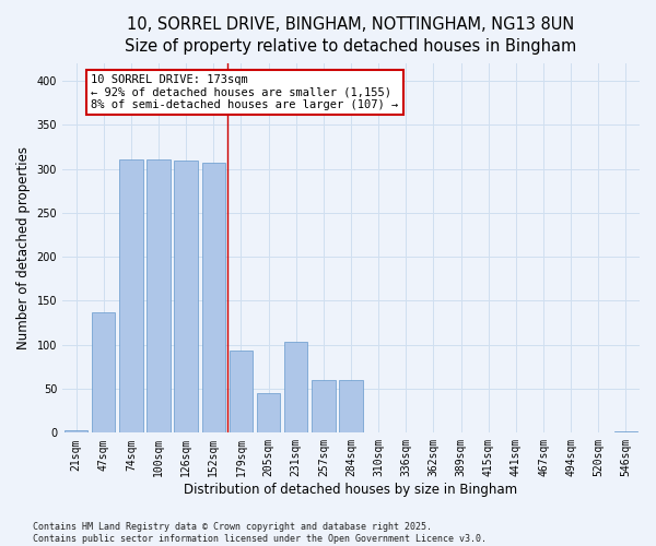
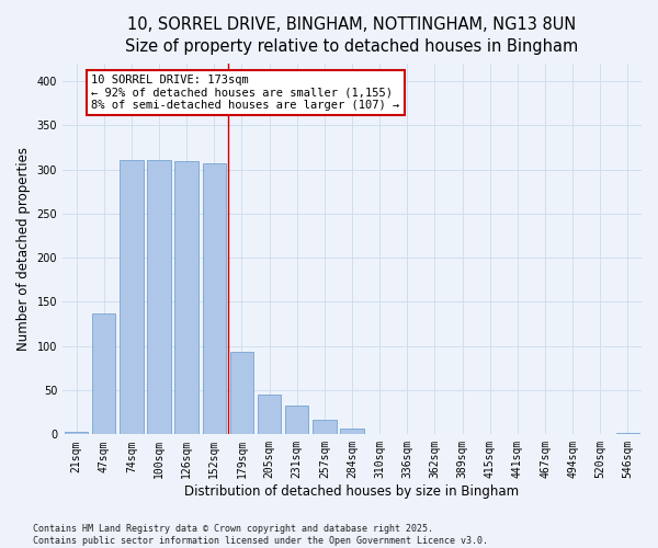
231sqm: 104 -> 33
257sqm: 60 -> 16
284sqm: 60 -> 6
